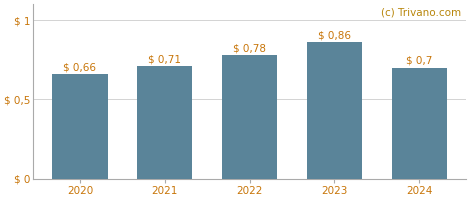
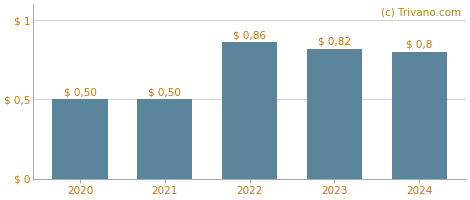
2020: 0,66 -> 0,50
2021: 0,71 -> 0,50
2022: 0,78 -> 0,86
2023: 0,86 -> 0,82
2024: 0,7 -> 0,8
